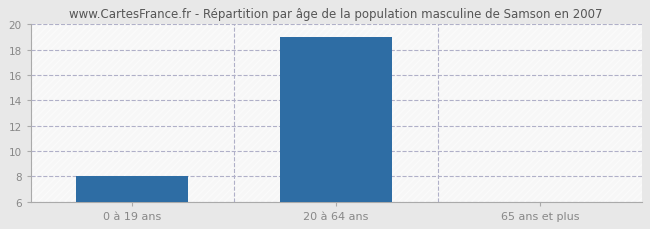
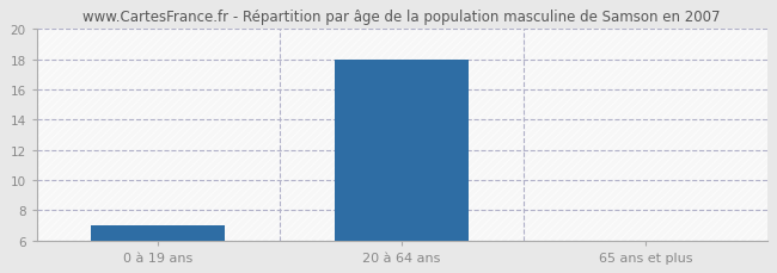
0 à 19 ans: 8 -> 7
20 à 64 ans: 19 -> 18
